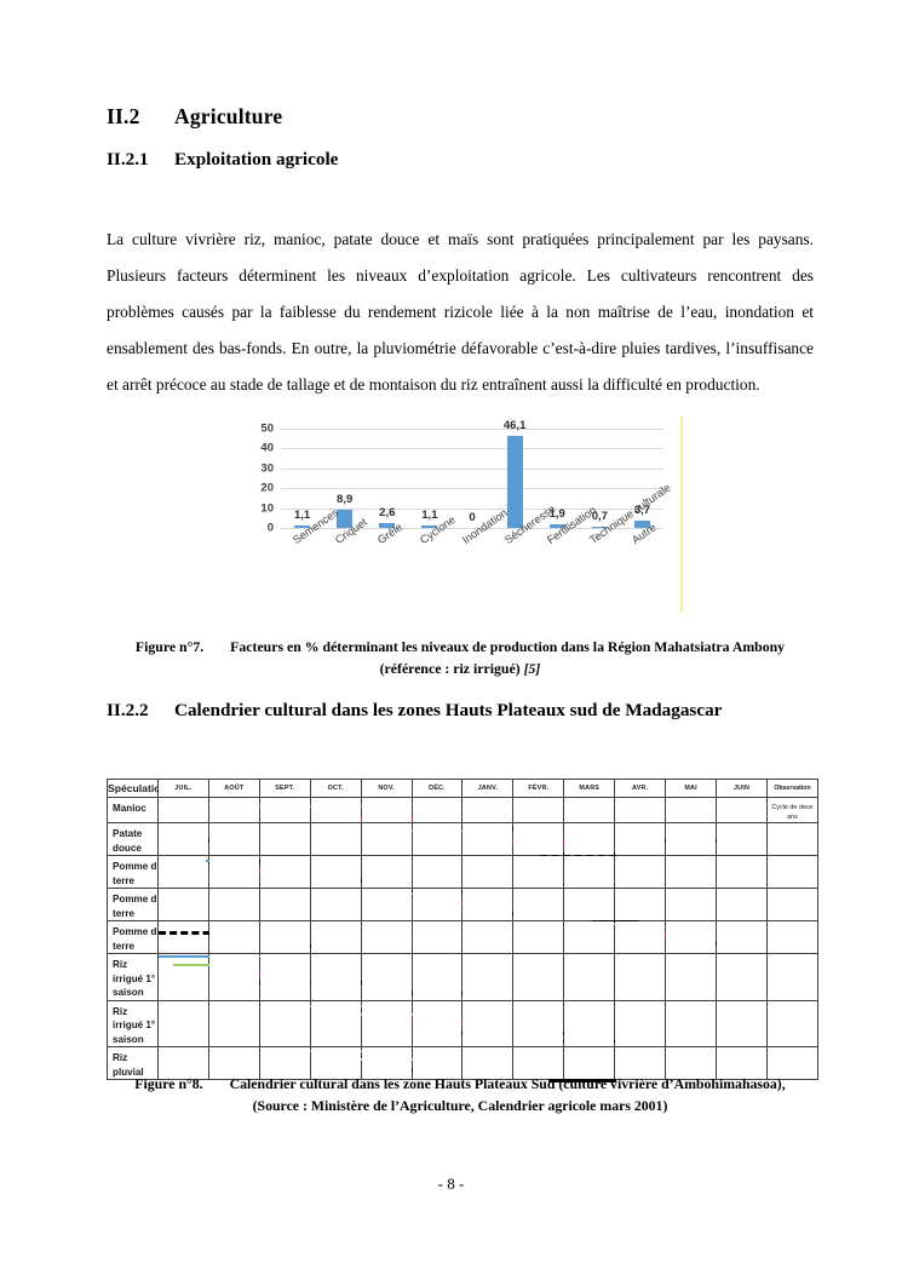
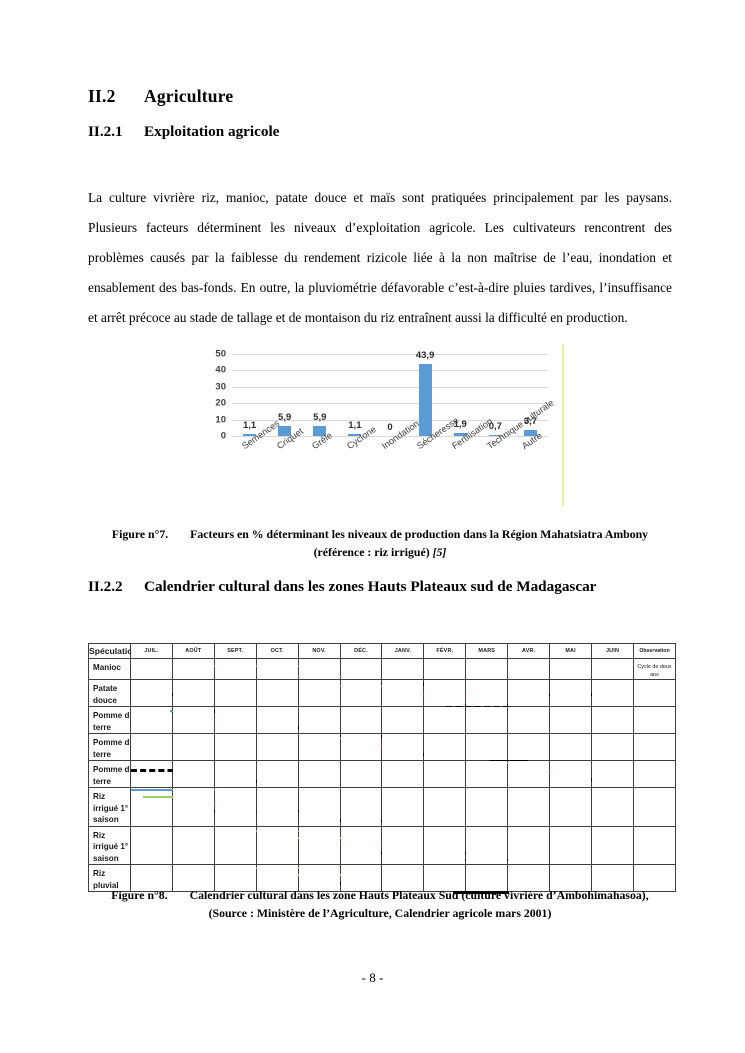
Criquet: 8,9 -> 5,9
Grêle: 2,6 -> 5,9
Sécheresse: 46,1 -> 43,9
